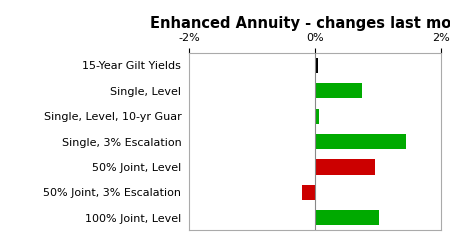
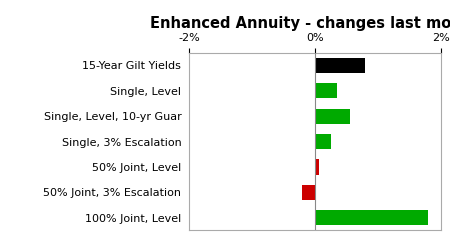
15-Year Gilt Yields: 0.04% -> 0.80%
Single, Level: 0.74% -> 0.35%
Single, Level, 10-yr Guar: 0.06% -> 0.55%
Single, 3% Escalation: 1.44% -> 0.25%
50% Joint, Level: 0.96% -> 0.07%
100% Joint, Level: 1.02% -> 1.80%
